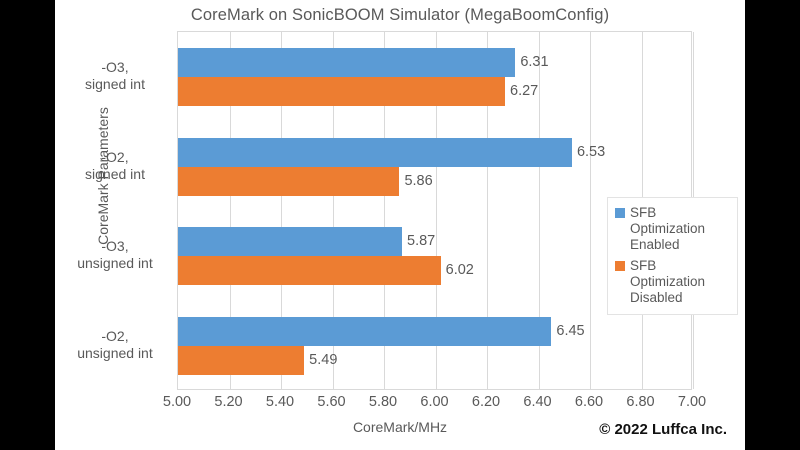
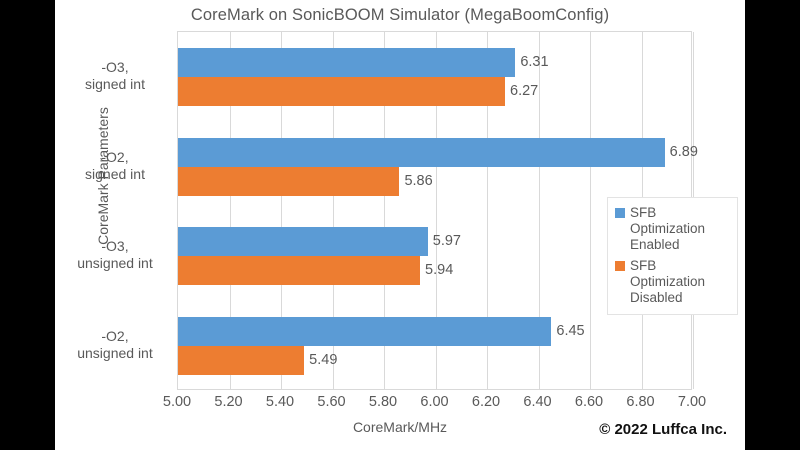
SFB Optimization Enabled/-O2, signed int: 6.53 -> 6.89
SFB Optimization Enabled/-O3, unsigned int: 5.87 -> 5.97
SFB Optimization Disabled/-O3, unsigned int: 6.02 -> 5.94
